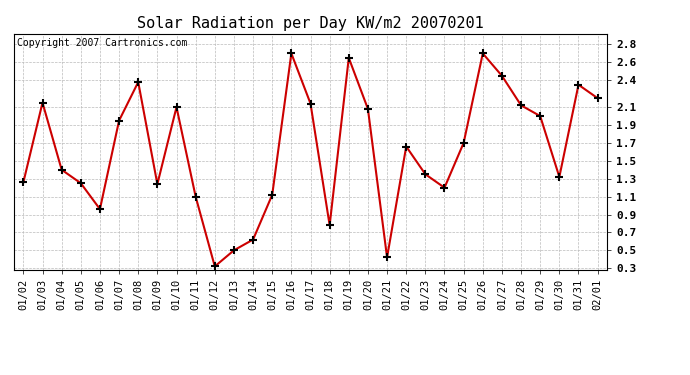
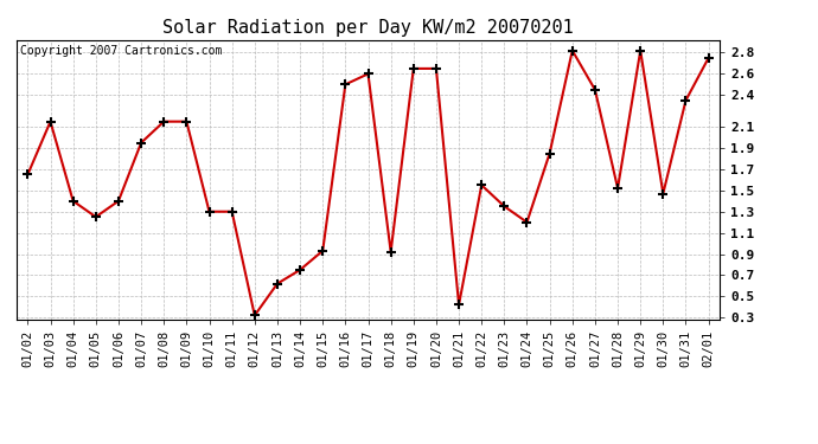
01/02: 1.26 -> 1.65
01/06: 0.96 -> 1.40
01/08: 2.38 -> 2.15
01/09: 1.24 -> 2.15
01/10: 2.10 -> 1.30
01/11: 1.10 -> 1.30
01/13: 0.50 -> 0.62
01/14: 0.62 -> 0.75
01/15: 1.12 -> 0.93
01/16: 2.70 -> 2.50
01/17: 2.14 -> 2.60
01/18: 0.78 -> 0.92
01/20: 2.08 -> 2.65
01/22: 1.66 -> 1.55
01/25: 1.70 -> 1.85
01/26: 2.70 -> 2.82
01/28: 2.12 -> 1.52
01/29: 2.00 -> 2.82
01/30: 1.32 -> 1.47
02/01: 2.20 -> 2.75
